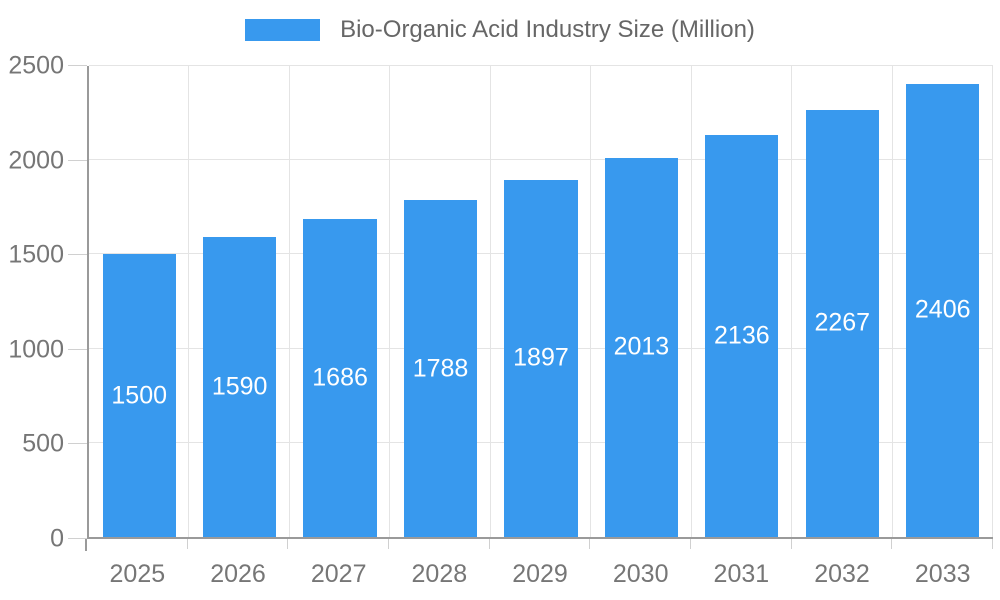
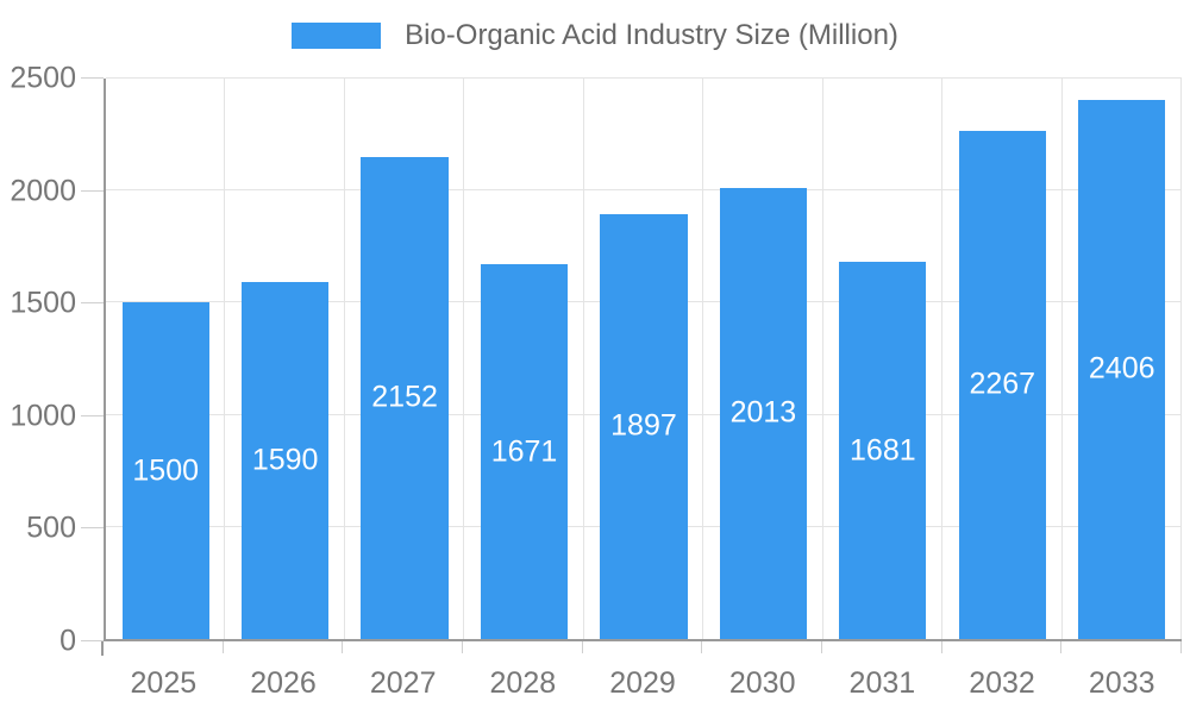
2027: 1686 -> 2152
2028: 1788 -> 1671
2031: 2136 -> 1681
